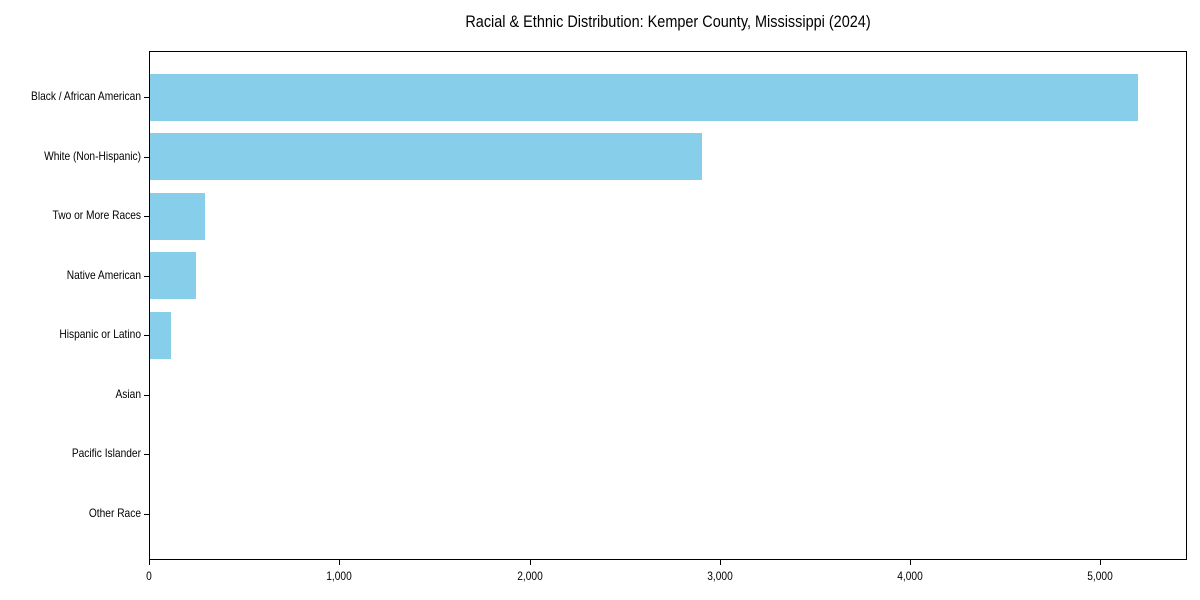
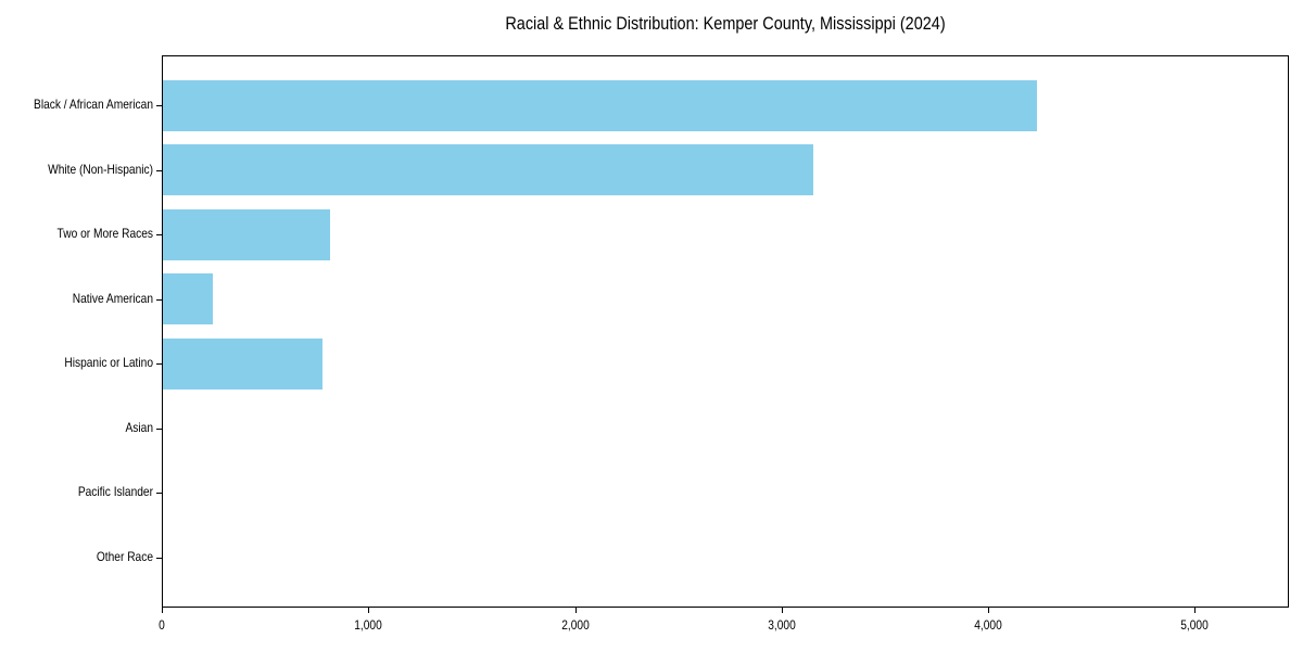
Black / African American: 5190 -> 4230
White (Non-Hispanic): 2900 -> 3150
Two or More Races: 290 -> 810
Hispanic or Latino: 110 -> 770
